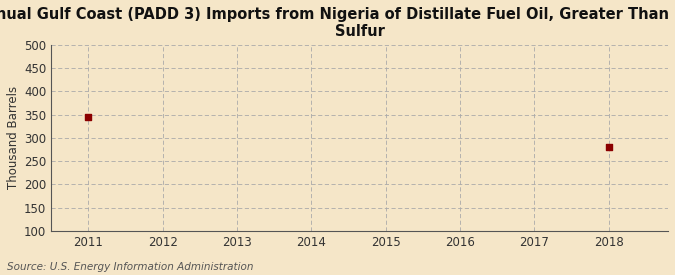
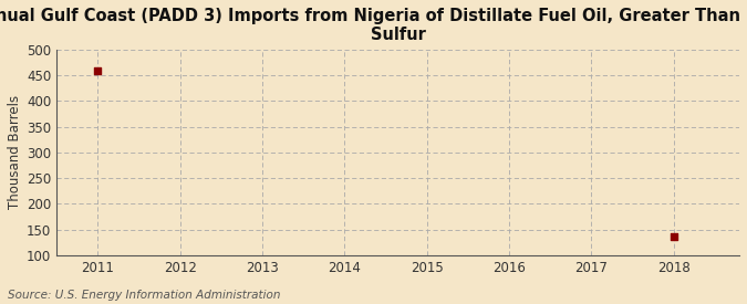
2011: 345 -> 459
2018: 280 -> 137
